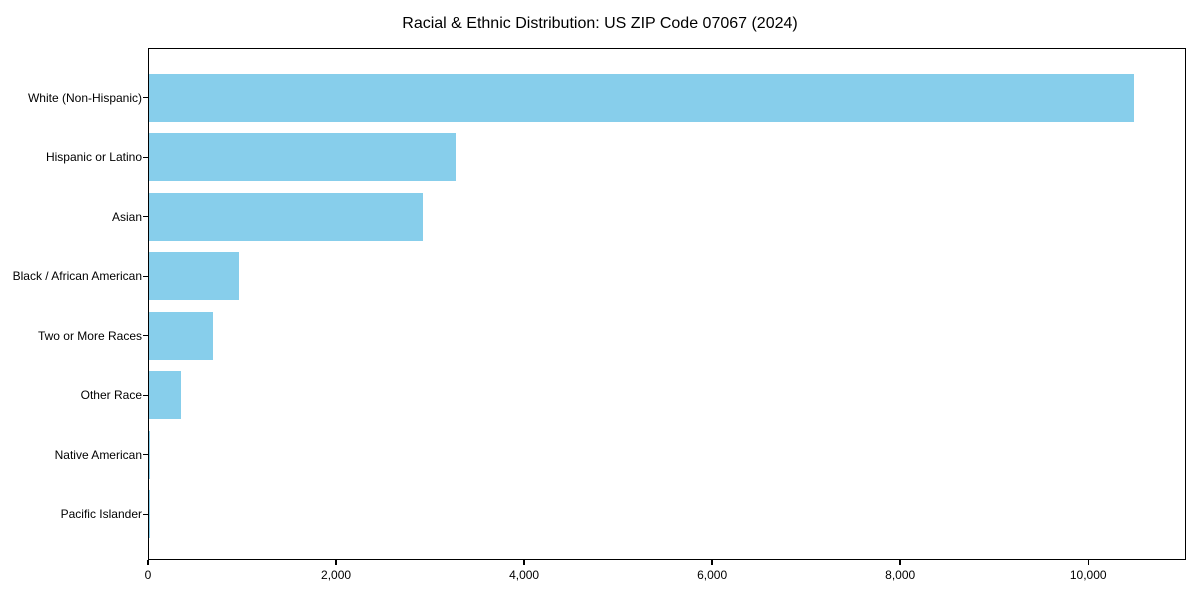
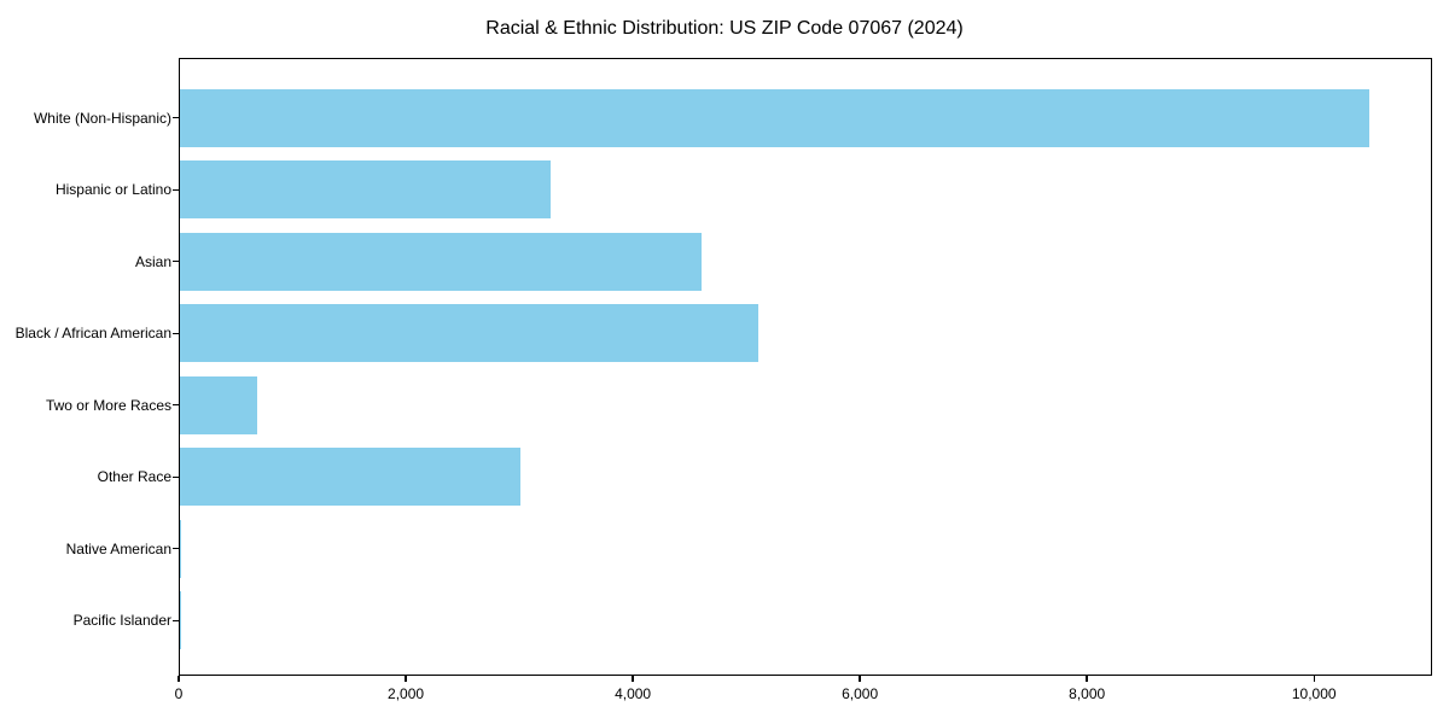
Asian: 2900 -> 4600
Black / African American: 1000 -> 5100
Other Race: 300 -> 3000
